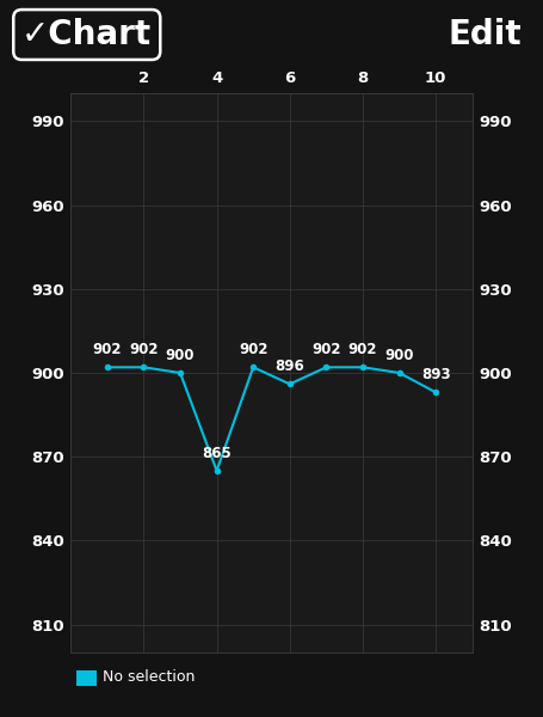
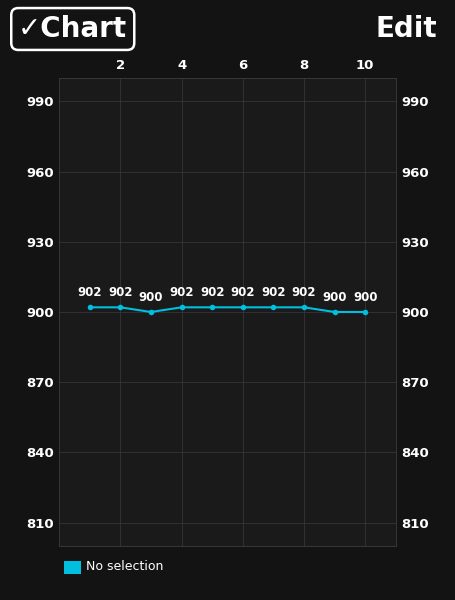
4: 865 -> 902
6: 896 -> 902
10: 893 -> 900
